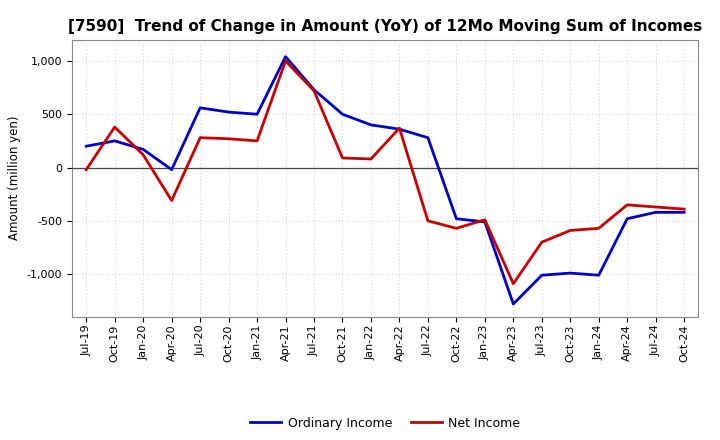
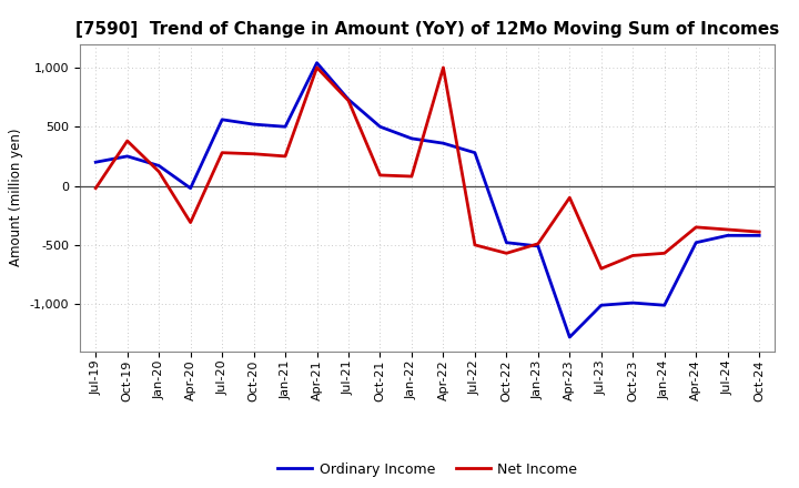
Net Income/Apr-22: 370 -> 1,000
Net Income/Apr-23: -1,090 -> -100
